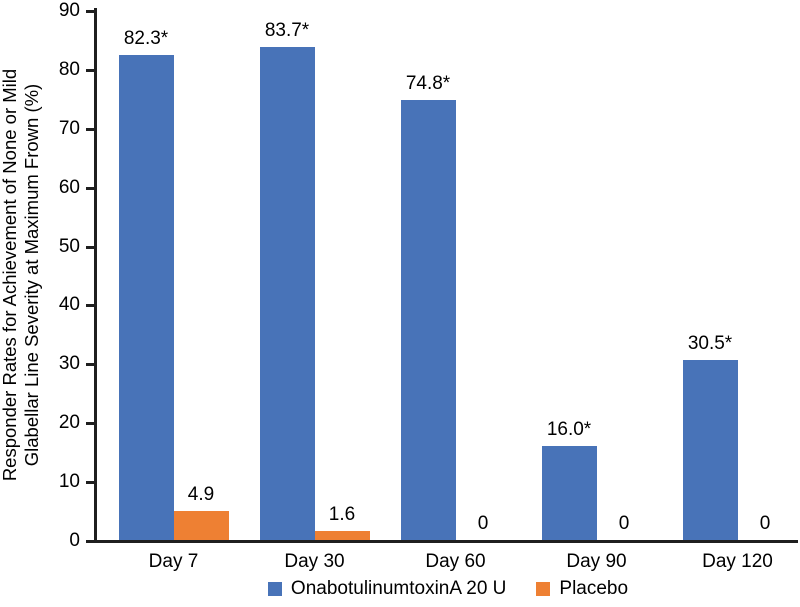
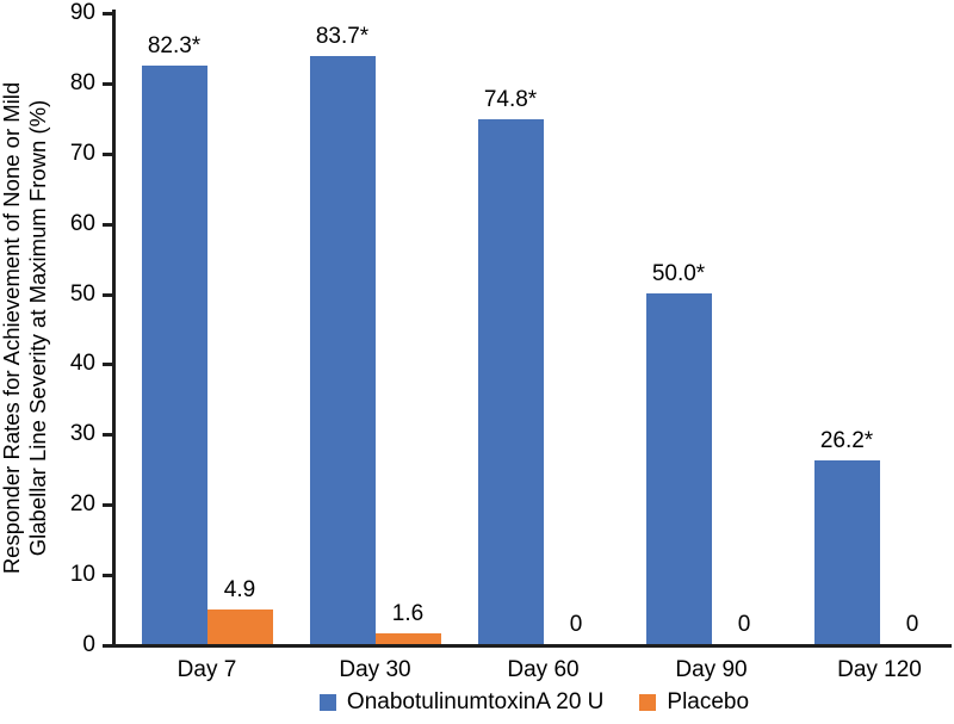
OnabotulinumtoxinA 20 U/Day 90: 16.0 -> 50.0
OnabotulinumtoxinA 20 U/Day 120: 30.5 -> 26.2
